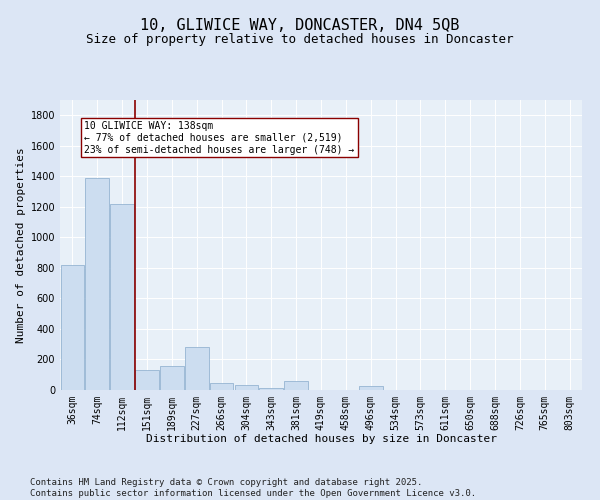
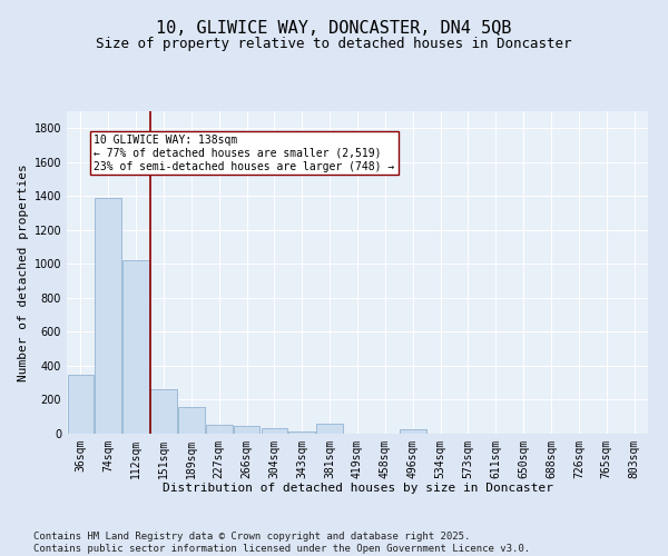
36sqm: 820 -> 350
112sqm: 1220 -> 1020
151sqm: 130 -> 260
227sqm: 280 -> 60
